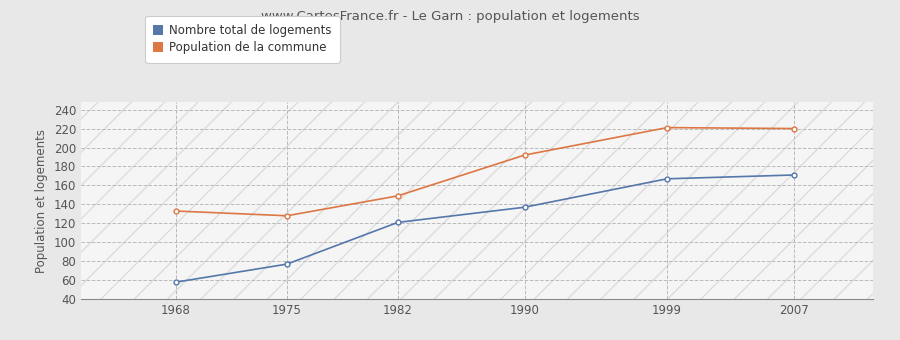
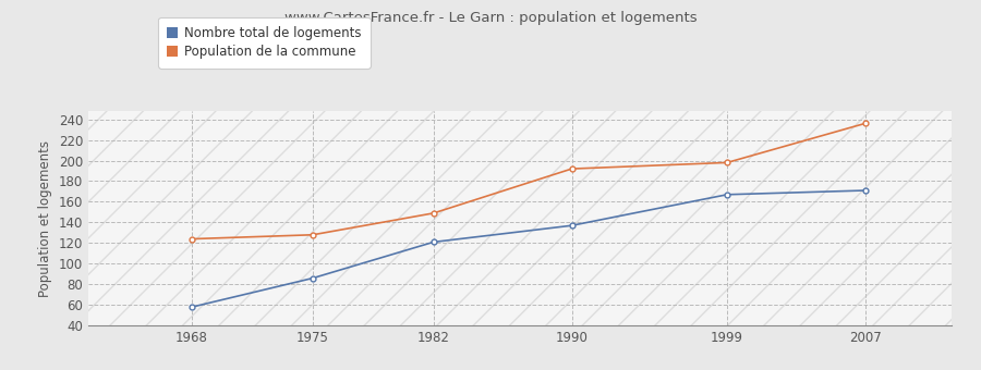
Population de la commune/1968: 133 -> 124
Nombre total de logements/1975: 77 -> 86
Population de la commune/1999: 221 -> 198
Population de la commune/2007: 220 -> 236
